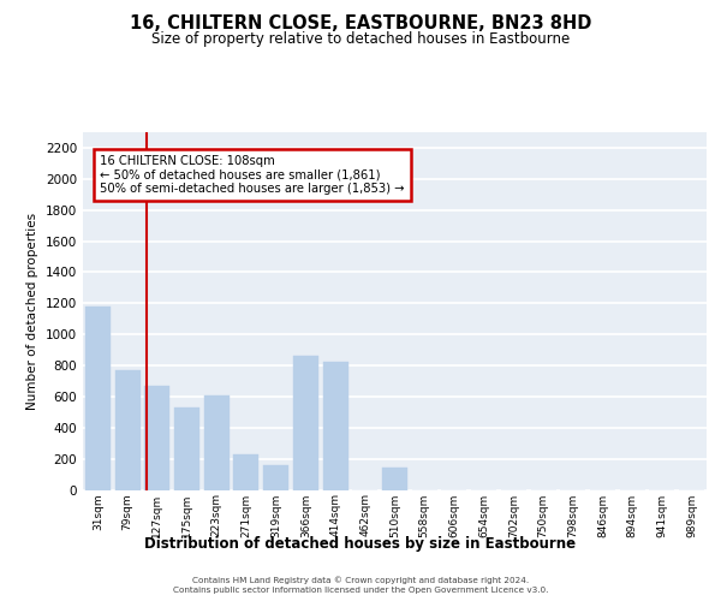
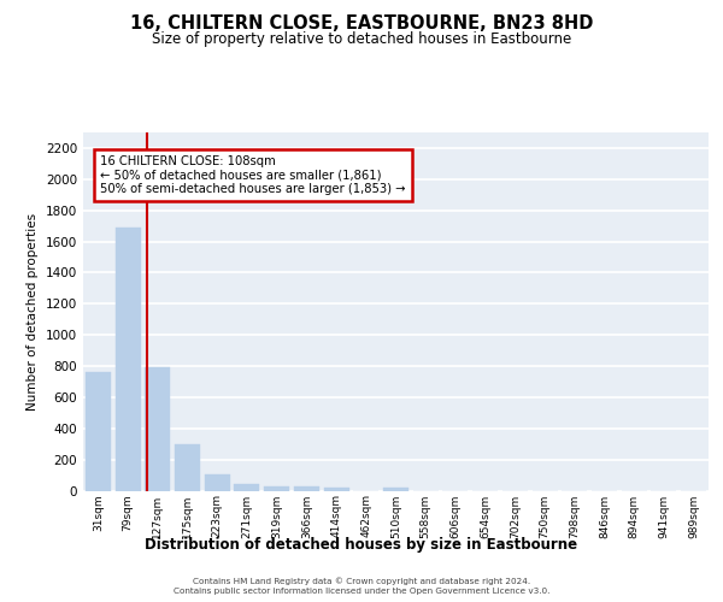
31sqm: 1180 -> 760
79sqm: 770 -> 1690
127sqm: 670 -> 790
175sqm: 530 -> 300
223sqm: 610 -> 110
271sqm: 230 -> 40
319sqm: 160 -> 30
366sqm: 860 -> 20
414sqm: 820 -> 20
510sqm: 140 -> 20
